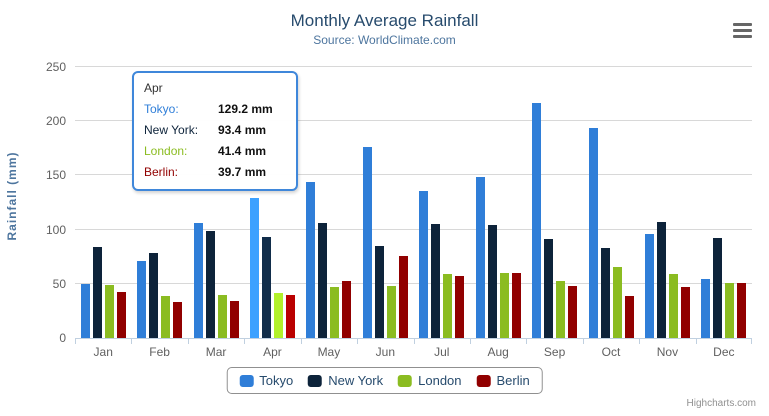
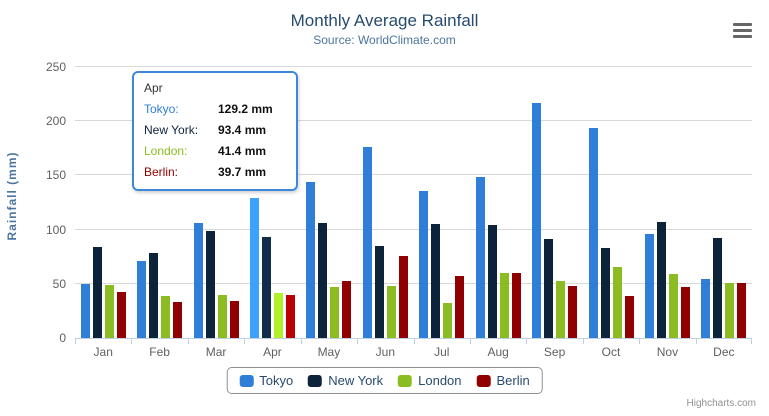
London/Jul: 59 -> 32
